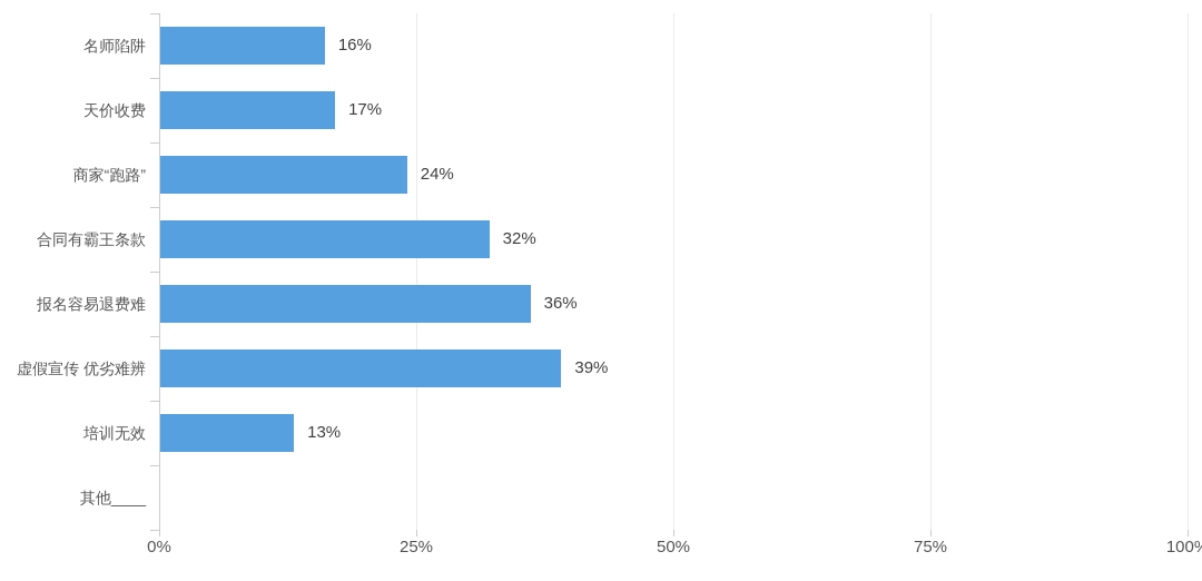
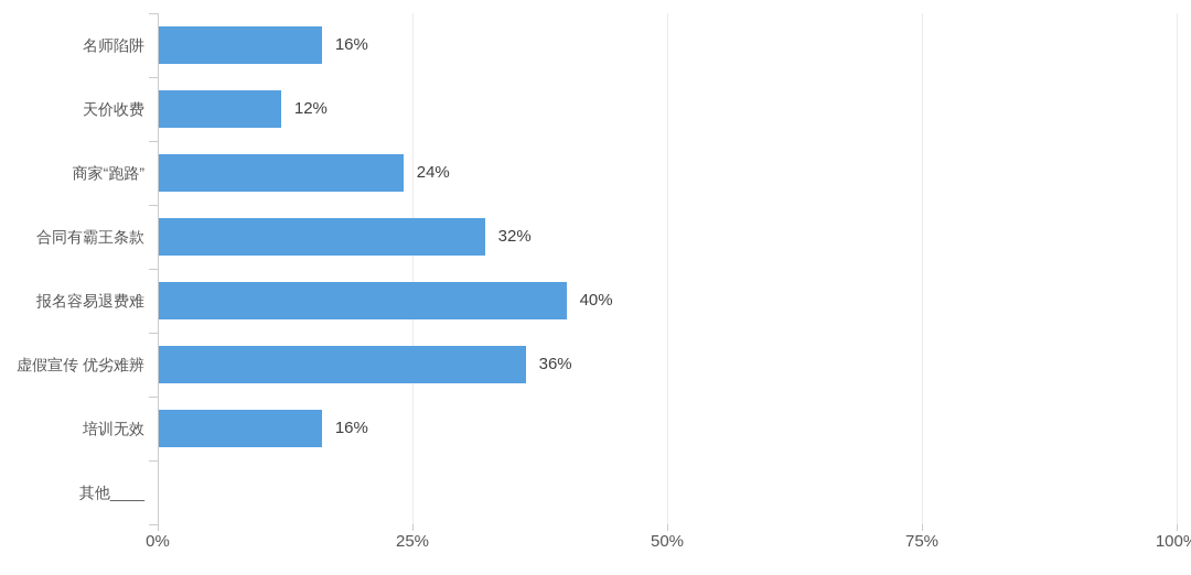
天价收费: 17% -> 12%
报名容易退费难: 36% -> 40%
虚假宣传 优劣难辨: 39% -> 36%
培训无效: 13% -> 16%
